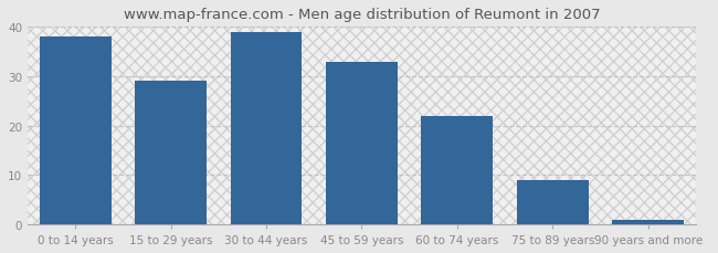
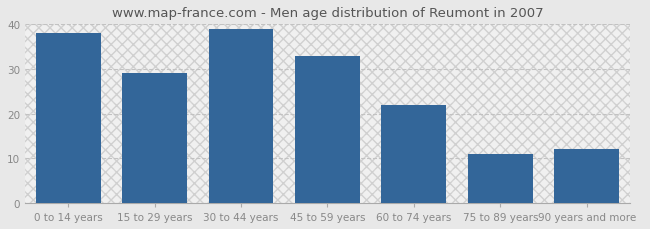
75 to 89 years: 9 -> 11
90 years and more: 1 -> 12
